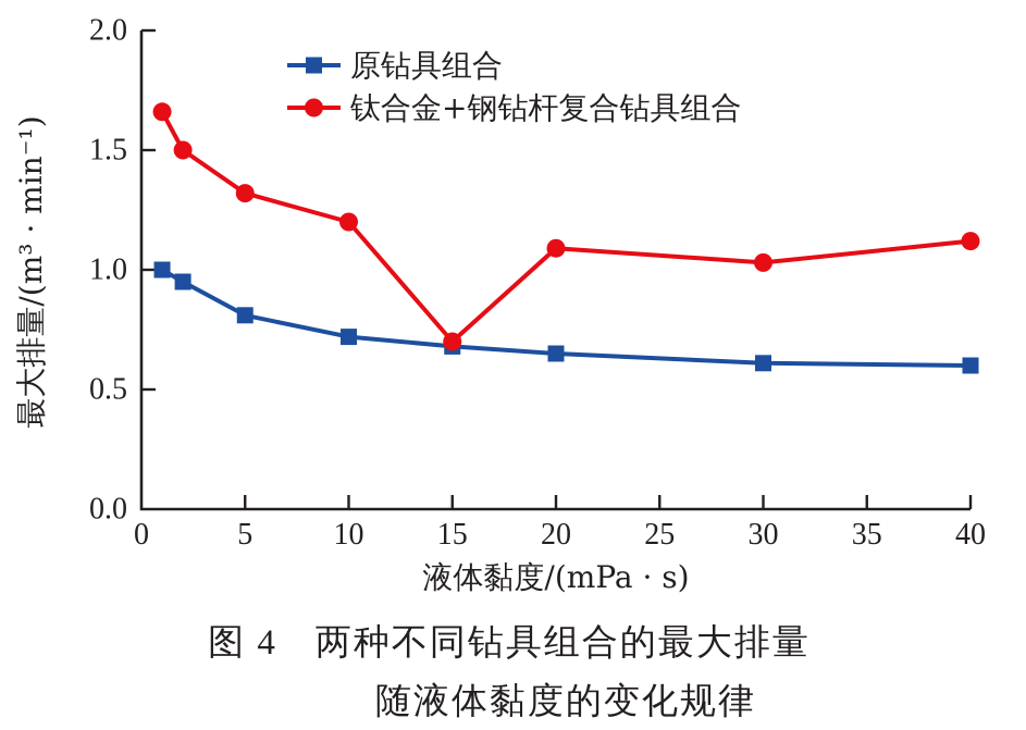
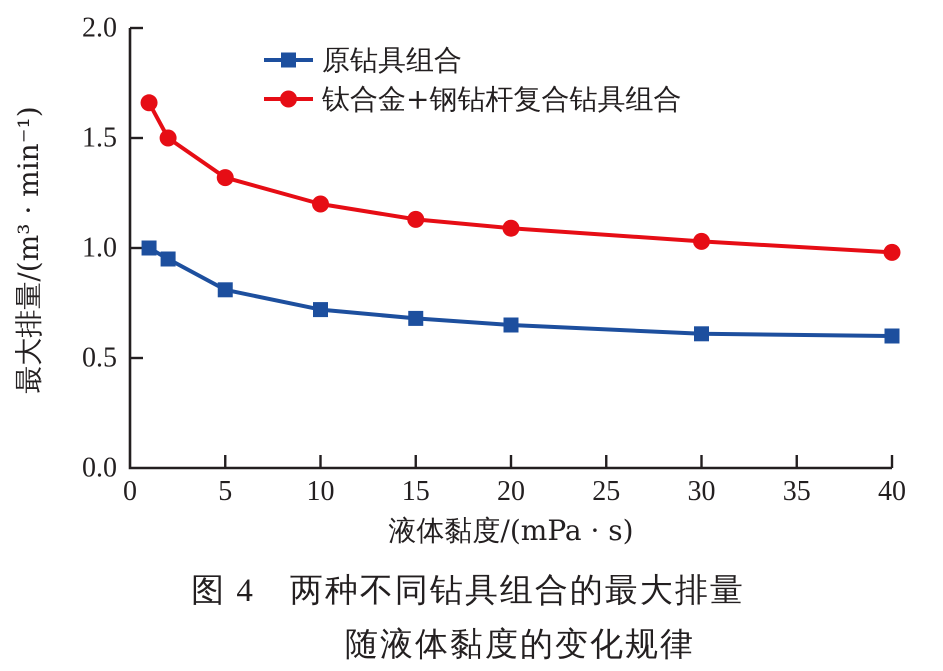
钛合金+钢钻杆复合钻具组合/15: 0.70 -> 1.13
钛合金+钢钻杆复合钻具组合/40: 1.12 -> 0.98
